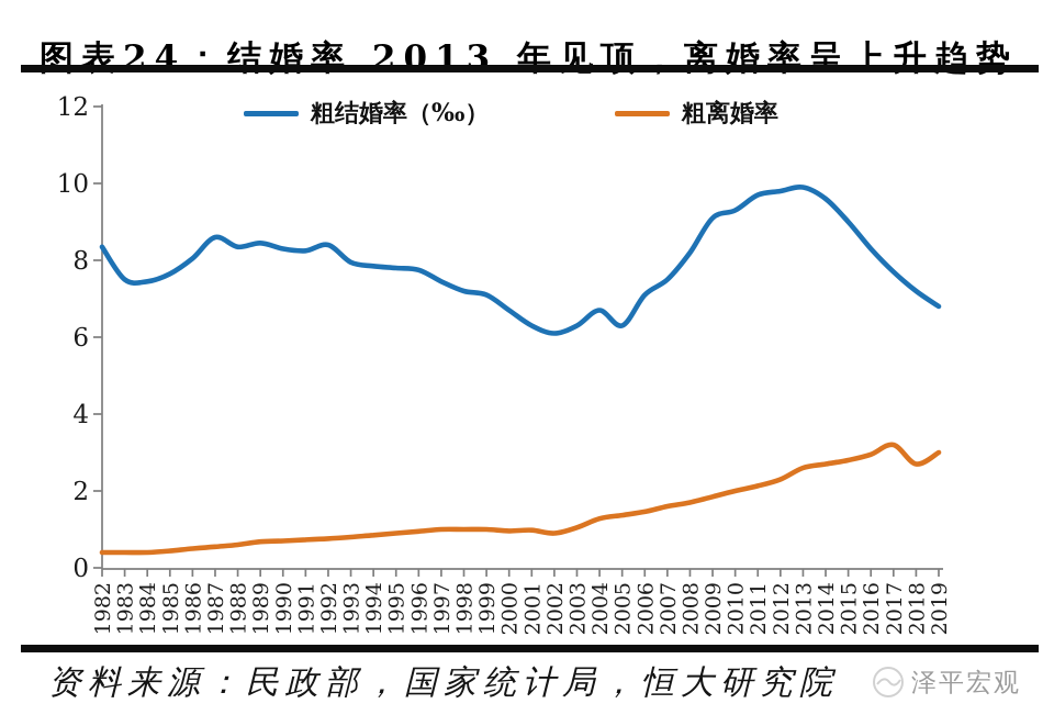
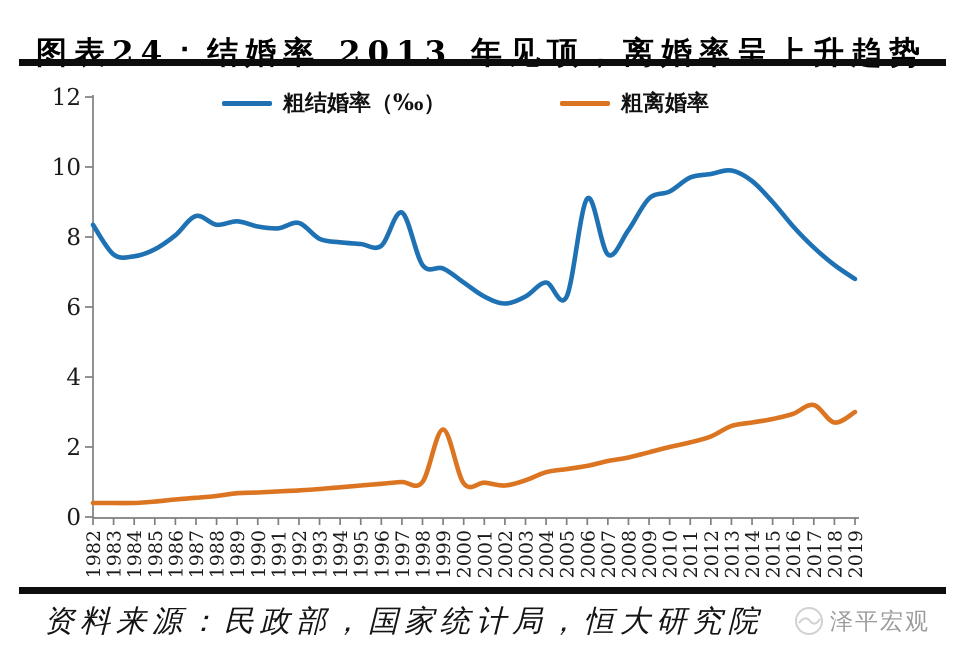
粗结婚率（‰）/1997: 7.5 -> 8.7
粗离婚率/1999: 1.0 -> 2.5
粗结婚率（‰）/2006: 7.1 -> 9.1
